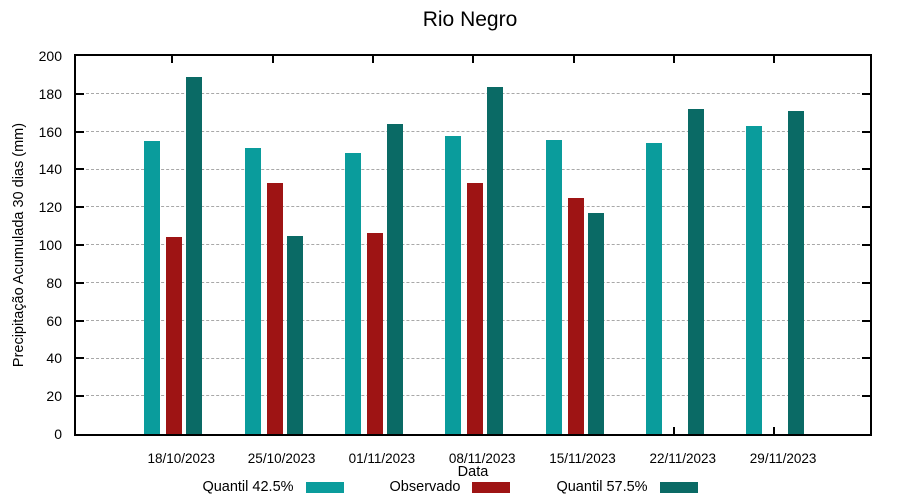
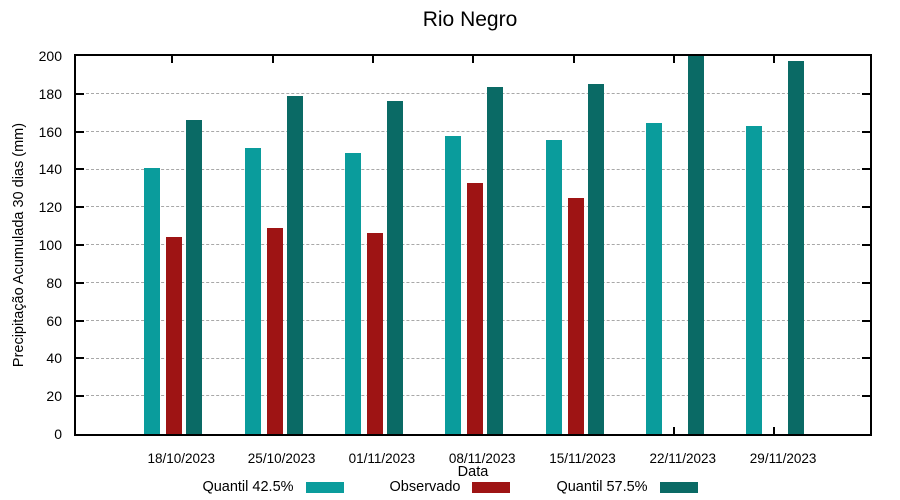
Quantil 42.5%/18/10/2023: 155 -> 140
Quantil 57.5%/18/10/2023: 189 -> 166
Observado/25/10/2023: 133 -> 109
Quantil 57.5%/25/10/2023: 105 -> 179
Quantil 57.5%/01/11/2023: 164 -> 176
Quantil 57.5%/15/11/2023: 117 -> 185
Quantil 42.5%/22/11/2023: 154 -> 164
Quantil 57.5%/22/11/2023: 172 -> 200
Quantil 57.5%/29/11/2023: 171 -> 198
